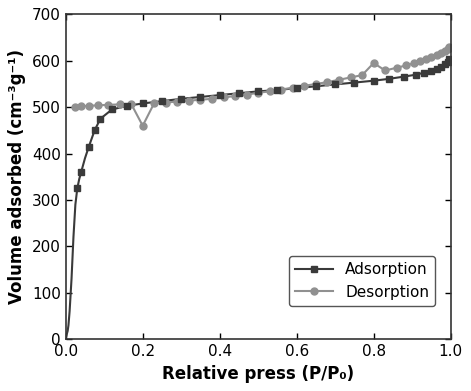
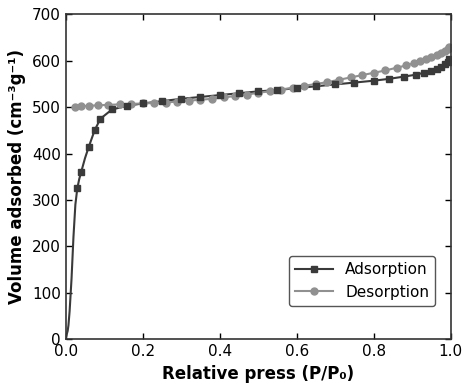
Desorption/0.2: 460 -> 508
Desorption/0.8: 595 -> 574
